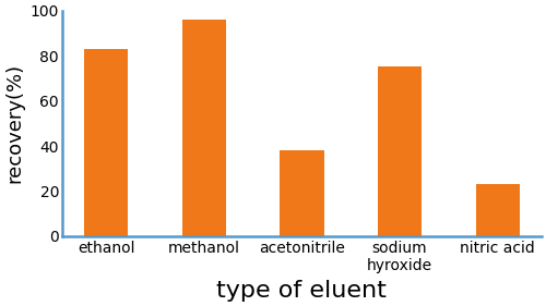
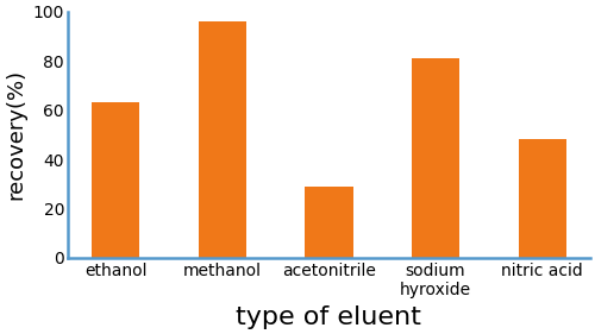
ethanol: 83 -> 63
acetonitrile: 38 -> 29
sodium hyroxide: 75 -> 81
nitric acid: 23 -> 48
